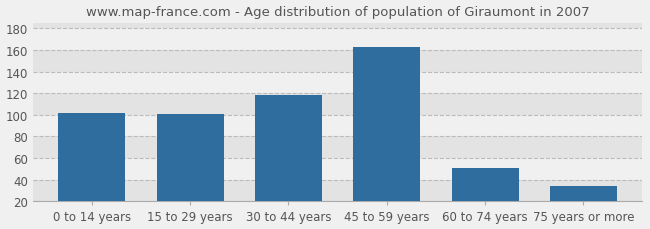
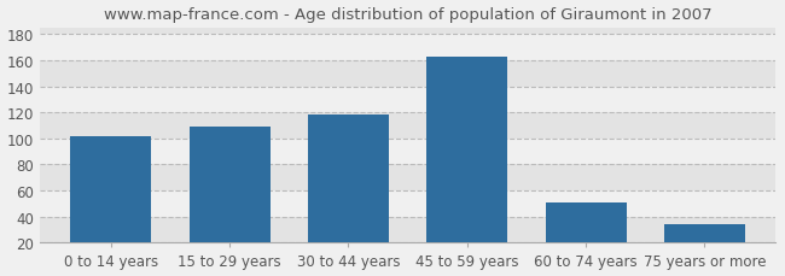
15 to 29 years: 101 -> 109
